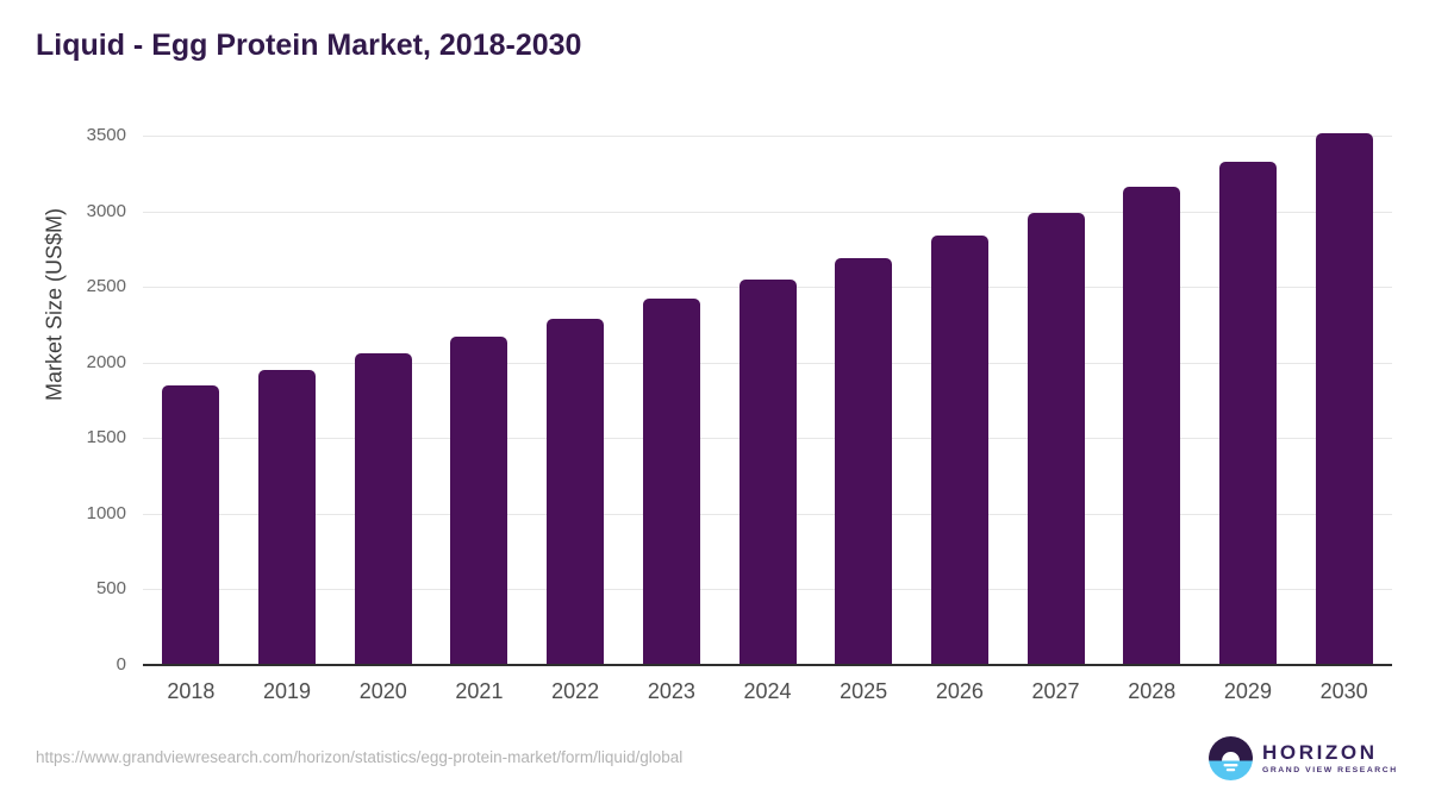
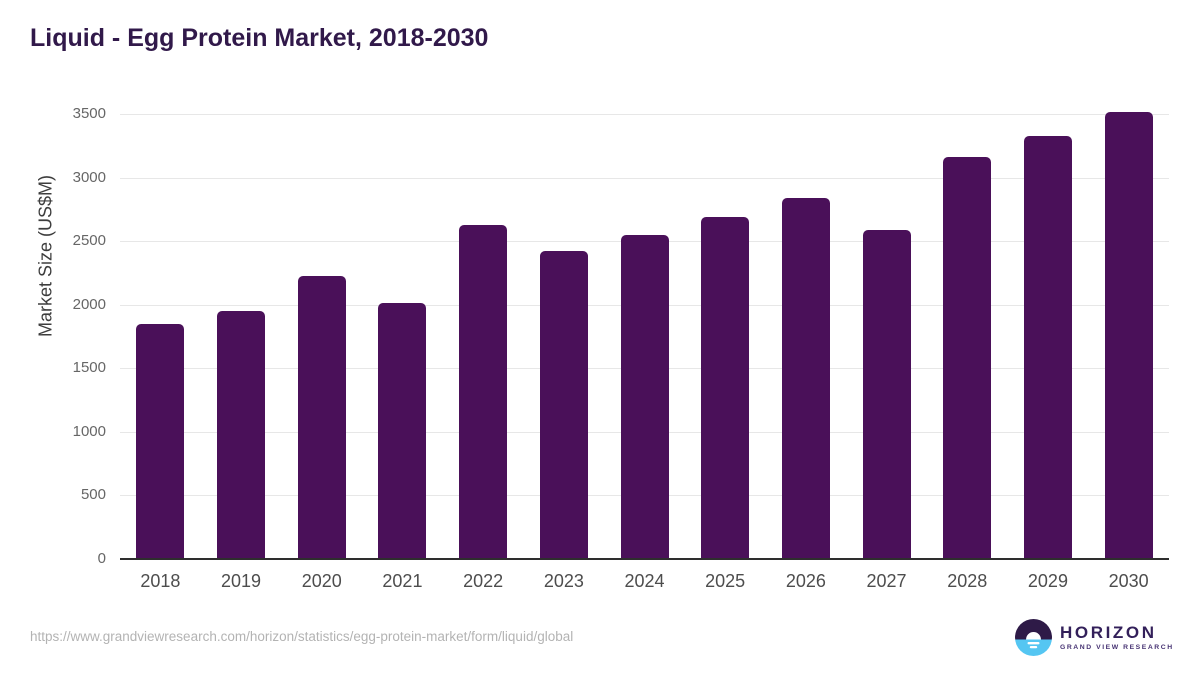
2020: 2060 -> 2230
2021: 2170 -> 2010
2022: 2290 -> 2630
2027: 2990 -> 2590
